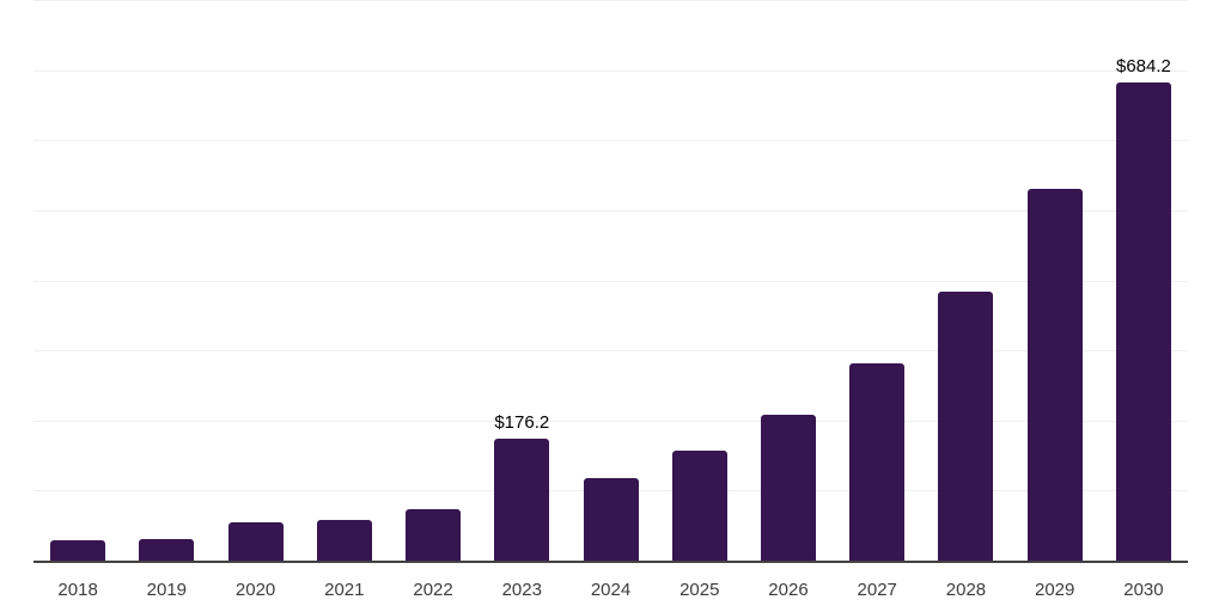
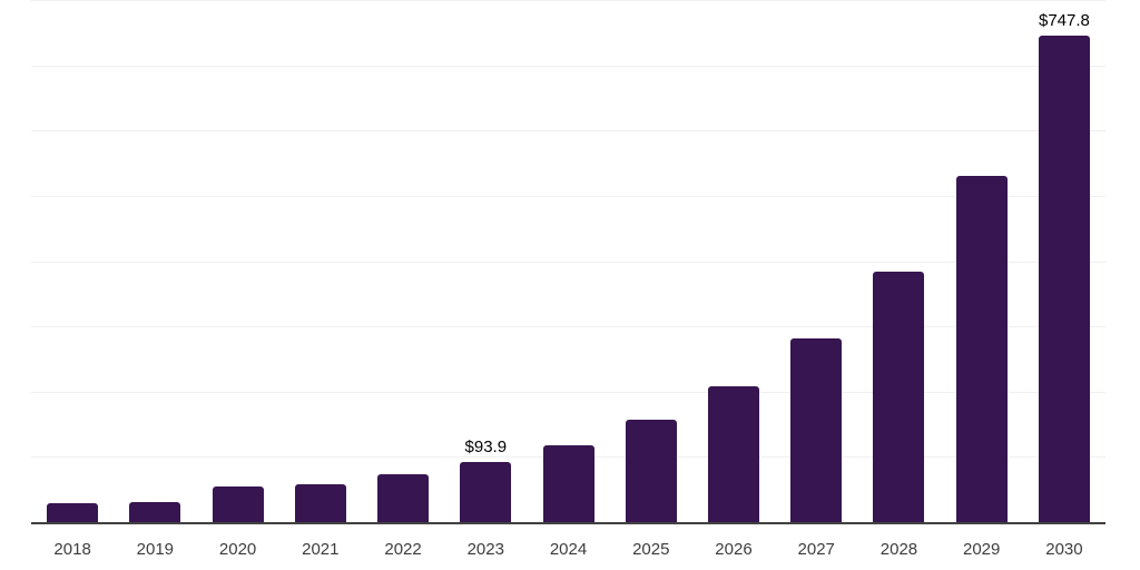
2023: $176.2 -> $93.9
2030: $684.2 -> $747.8
